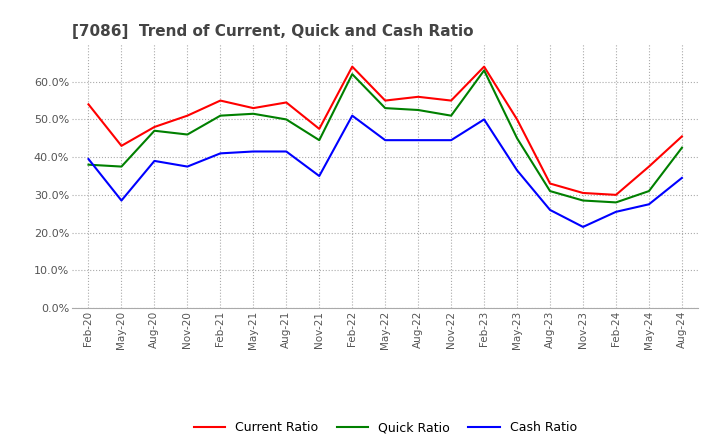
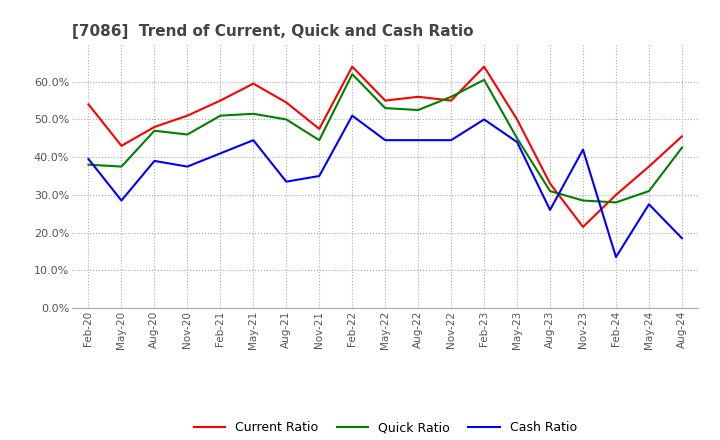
Current Ratio/May-21: 53.0% -> 59.5%
Cash Ratio/May-21: 41.5% -> 44.5%
Cash Ratio/Aug-21: 41.5% -> 33.5%
Quick Ratio/Nov-22: 51.0% -> 56.0%
Quick Ratio/Feb-23: 63.0% -> 60.5%
Cash Ratio/May-23: 36.5% -> 44.0%
Current Ratio/Nov-23: 30.5% -> 21.5%
Cash Ratio/Nov-23: 21.5% -> 42.0%
Cash Ratio/Feb-24: 25.5% -> 13.5%
Cash Ratio/Aug-24: 34.5% -> 18.5%
